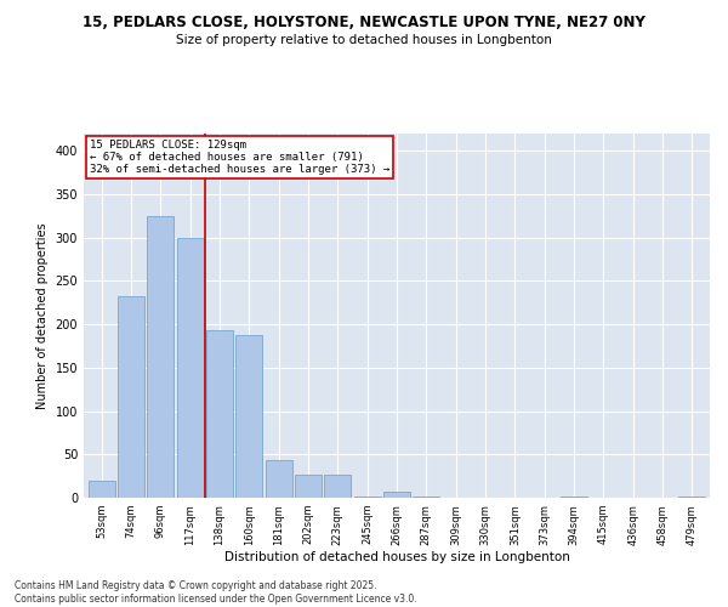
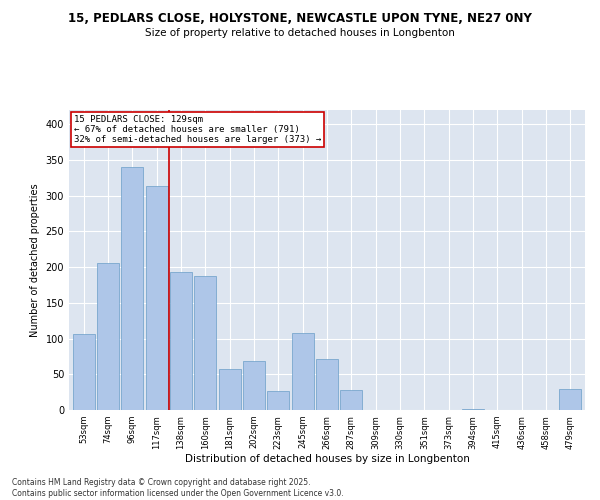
53sqm: 20 -> 106
74sqm: 233 -> 206
96sqm: 325 -> 340
117sqm: 300 -> 314
181sqm: 44 -> 58
202sqm: 27 -> 68
245sqm: 2 -> 108
266sqm: 7 -> 72
287sqm: 2 -> 28
479sqm: 1 -> 30
